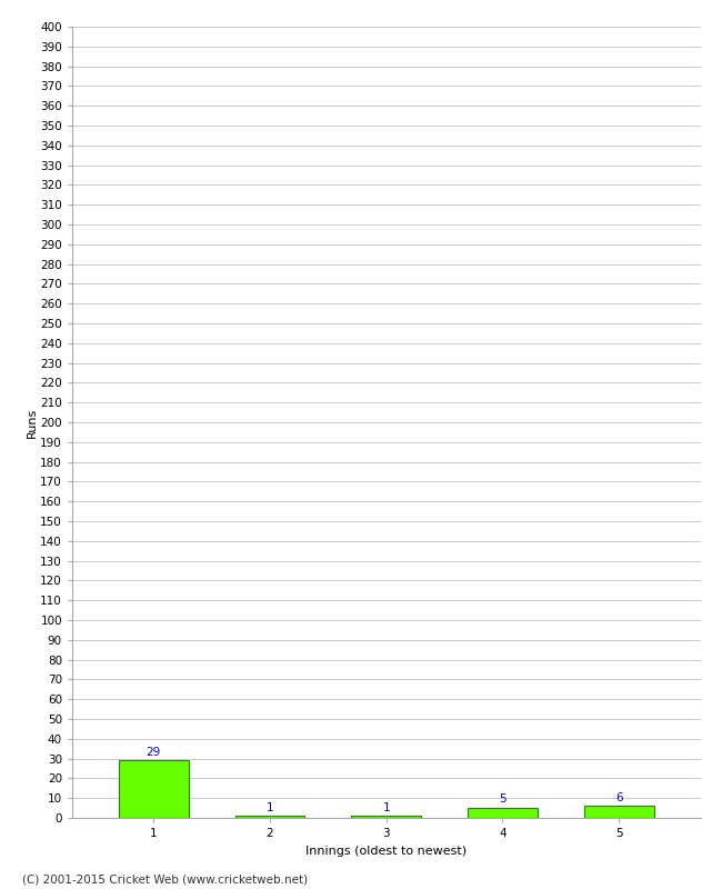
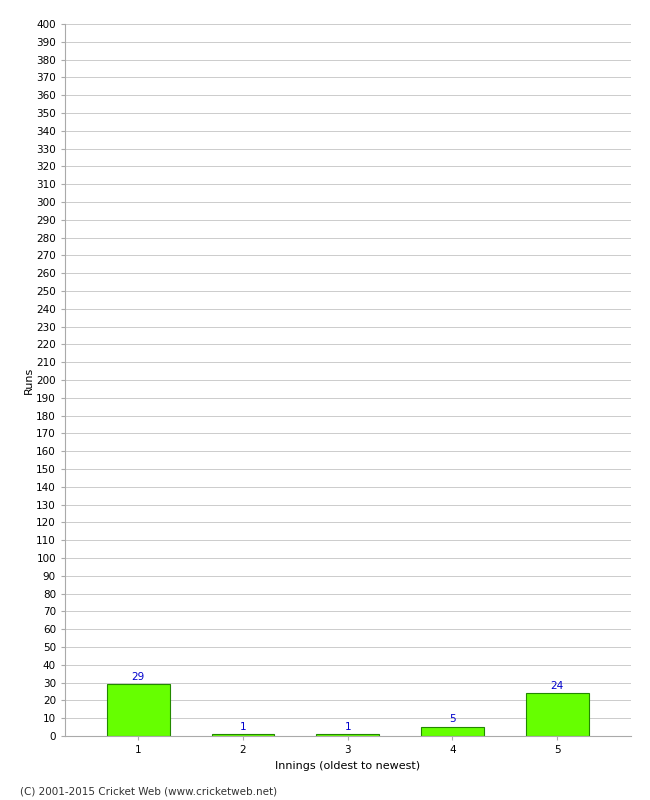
5: 6 -> 24
